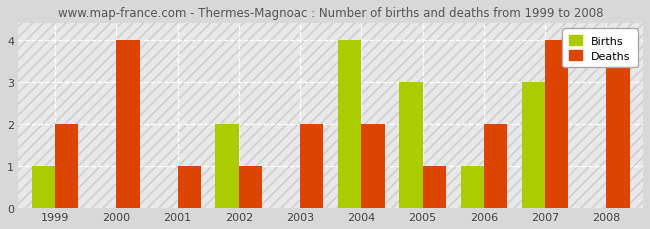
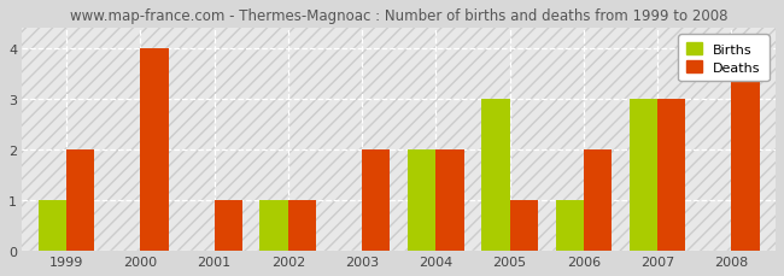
Births/2002: 2 -> 1
Births/2004: 4 -> 2
Deaths/2007: 4 -> 3
